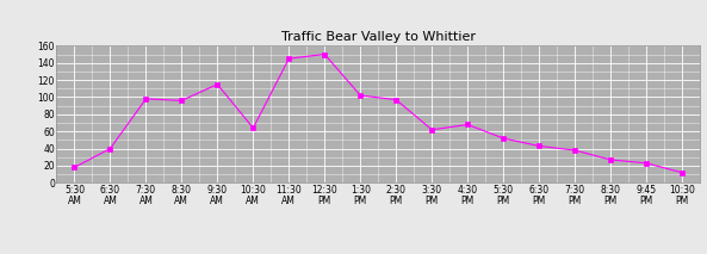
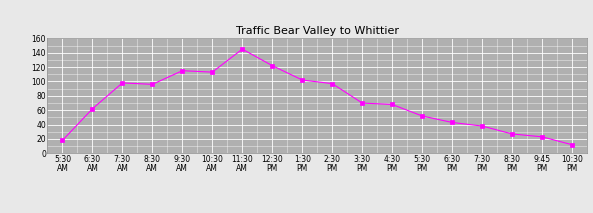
6:30 AM: 40 -> 62
10:30 AM: 64 -> 113
12:30 PM: 150 -> 122
3:30 PM: 62 -> 70
